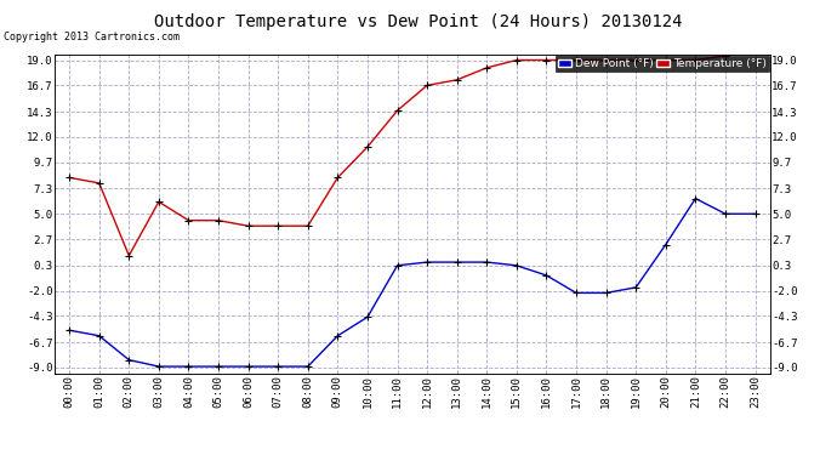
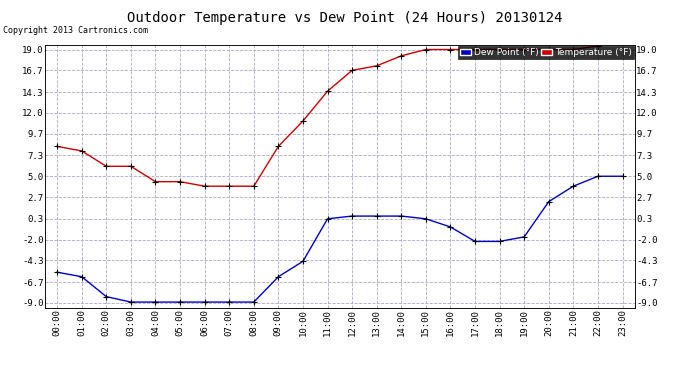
Temperature (°F)/02:00: 1.2 -> 6.1
Dew Point (°F)/21:00: 6.4 -> 3.9
